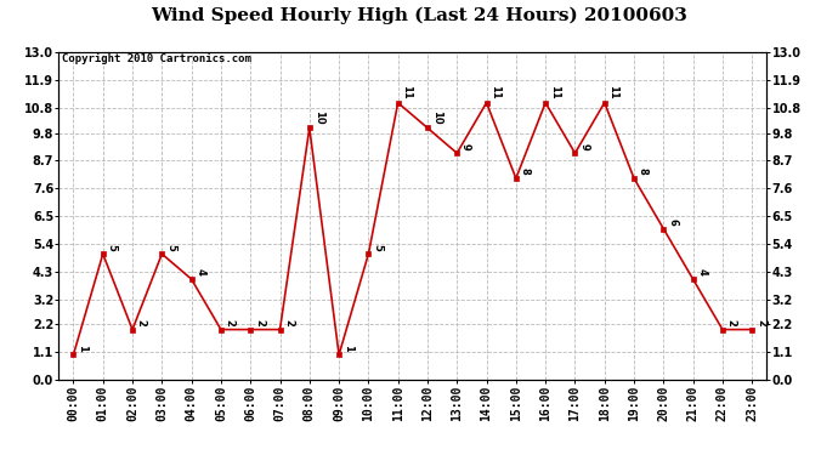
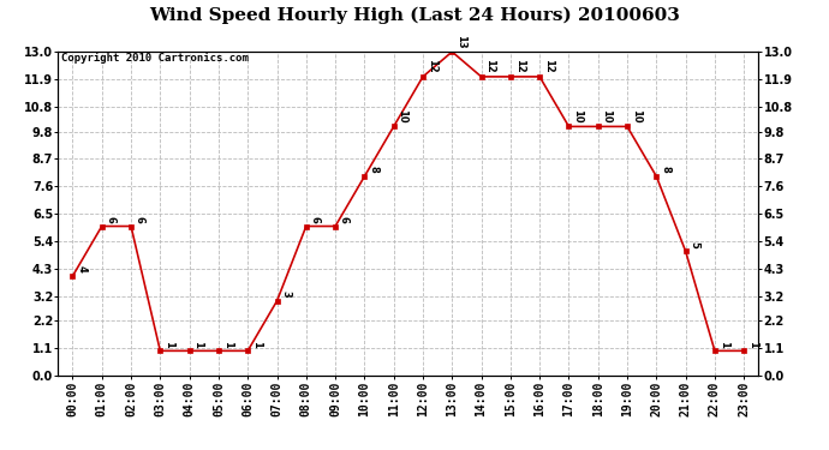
00:00: 1 -> 4
01:00: 5 -> 6
02:00: 2 -> 6
03:00: 5 -> 1
04:00: 4 -> 1
05:00: 2 -> 1
06:00: 2 -> 1
07:00: 2 -> 3
08:00: 10 -> 6
09:00: 1 -> 6
10:00: 5 -> 8
11:00: 11 -> 10
12:00: 10 -> 12
13:00: 9 -> 13
14:00: 11 -> 12
15:00: 8 -> 12
16:00: 11 -> 12
17:00: 9 -> 10
18:00: 11 -> 10
19:00: 8 -> 10
20:00: 6 -> 8
21:00: 4 -> 5
22:00: 2 -> 1
23:00: 2 -> 1
